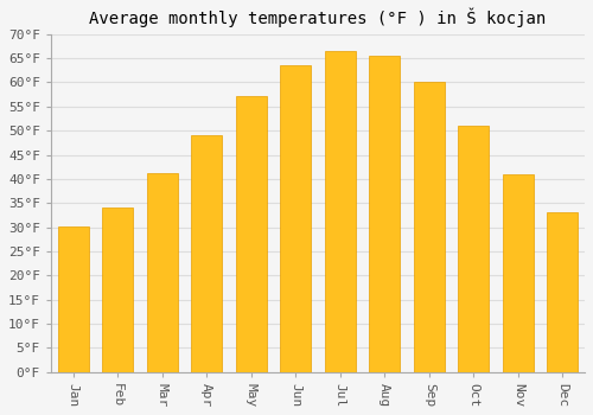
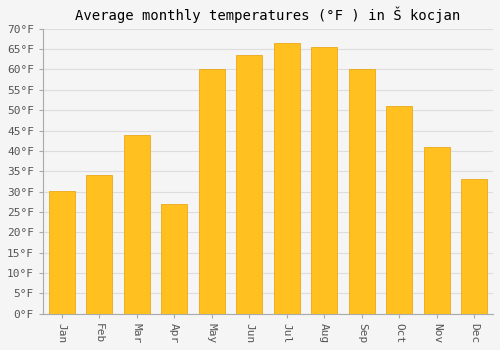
Mar: 41.2°F -> 44.0°F
Apr: 49.0°F -> 27.0°F
May: 57.2°F -> 60.0°F
